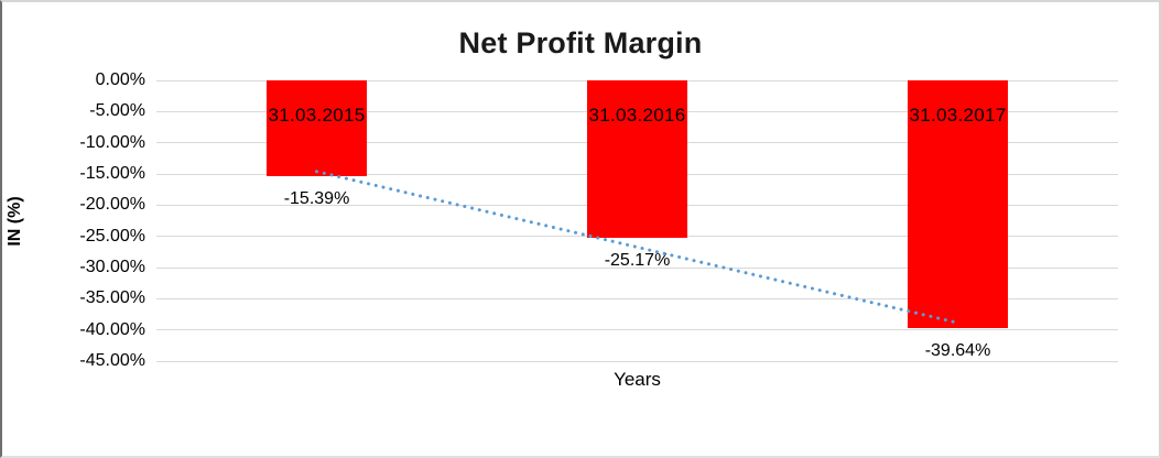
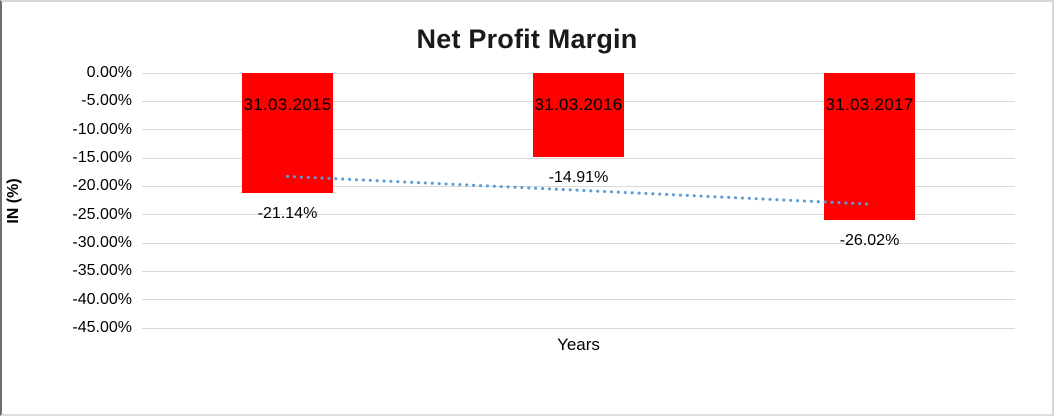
31.03.2015: -15.39% -> -21.14%
31.03.2016: -25.17% -> -14.91%
31.03.2017: -39.64% -> -26.02%
